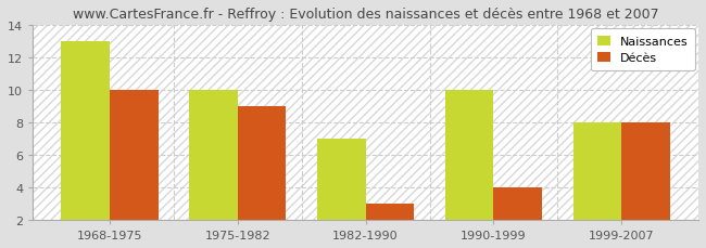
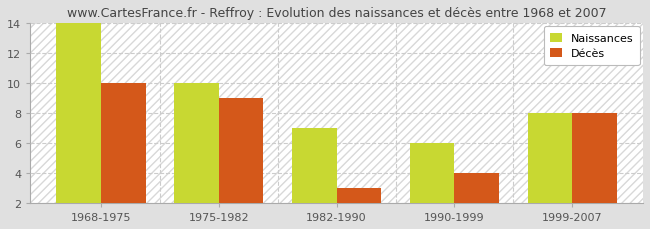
Naissances/1968-1975: 13 -> 14
Naissances/1990-1999: 10 -> 6
